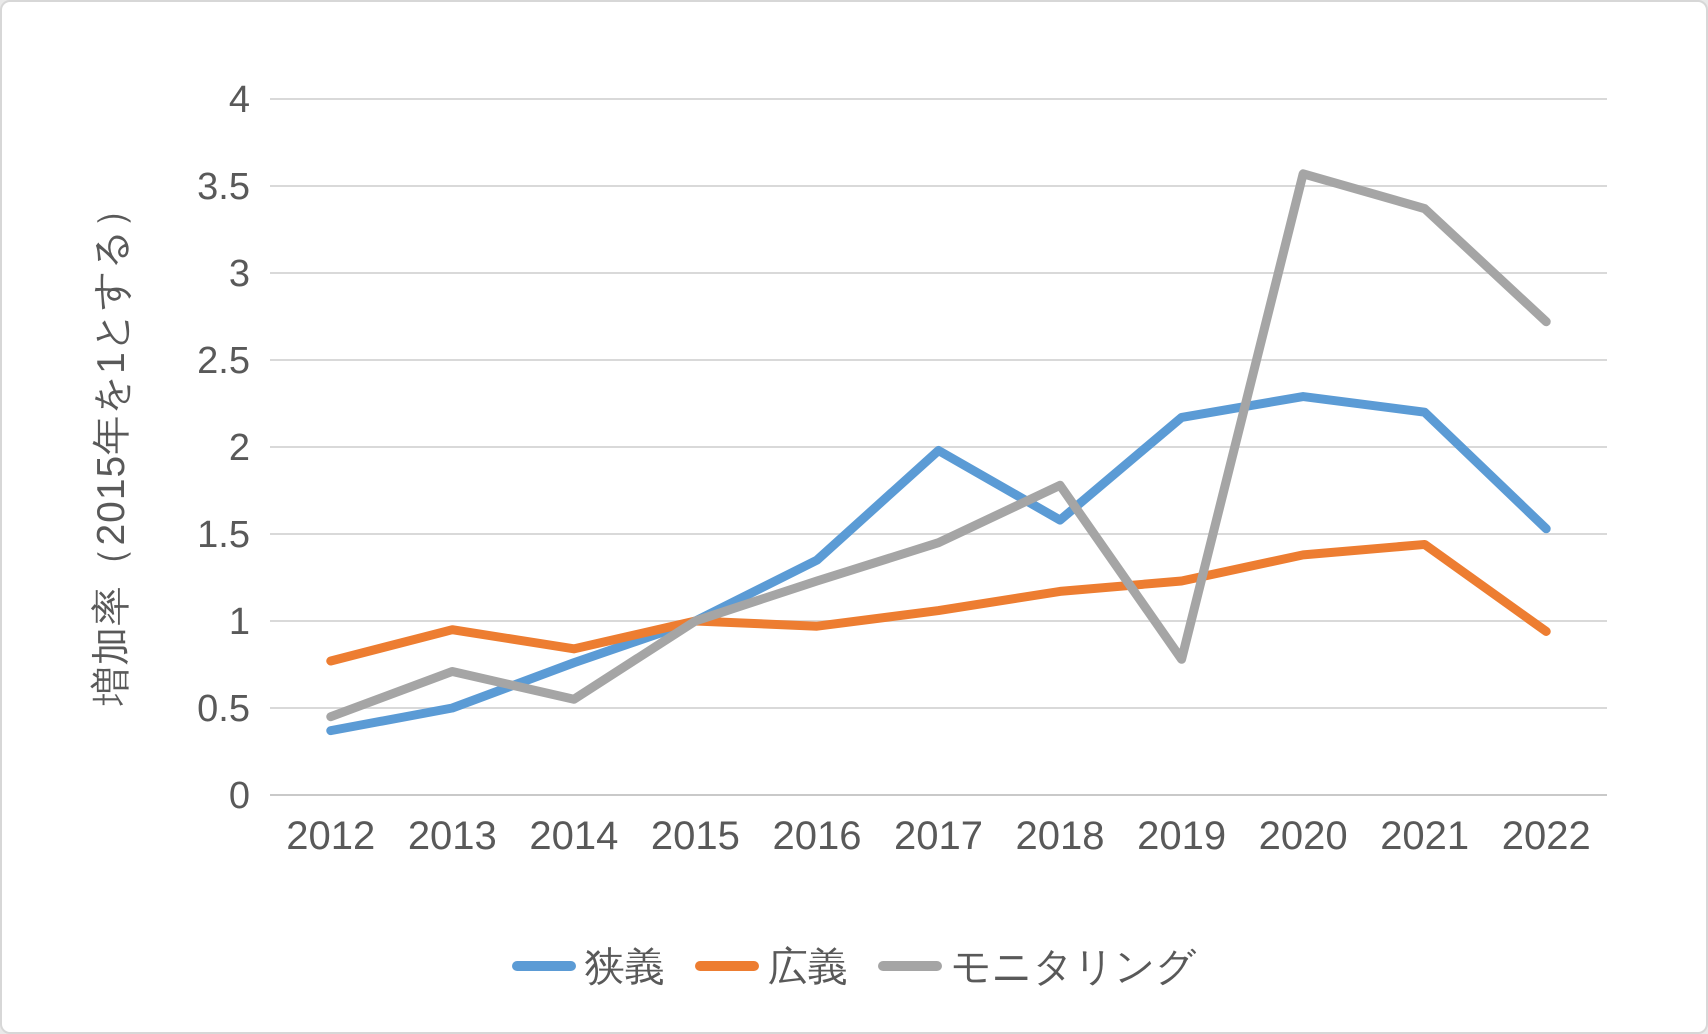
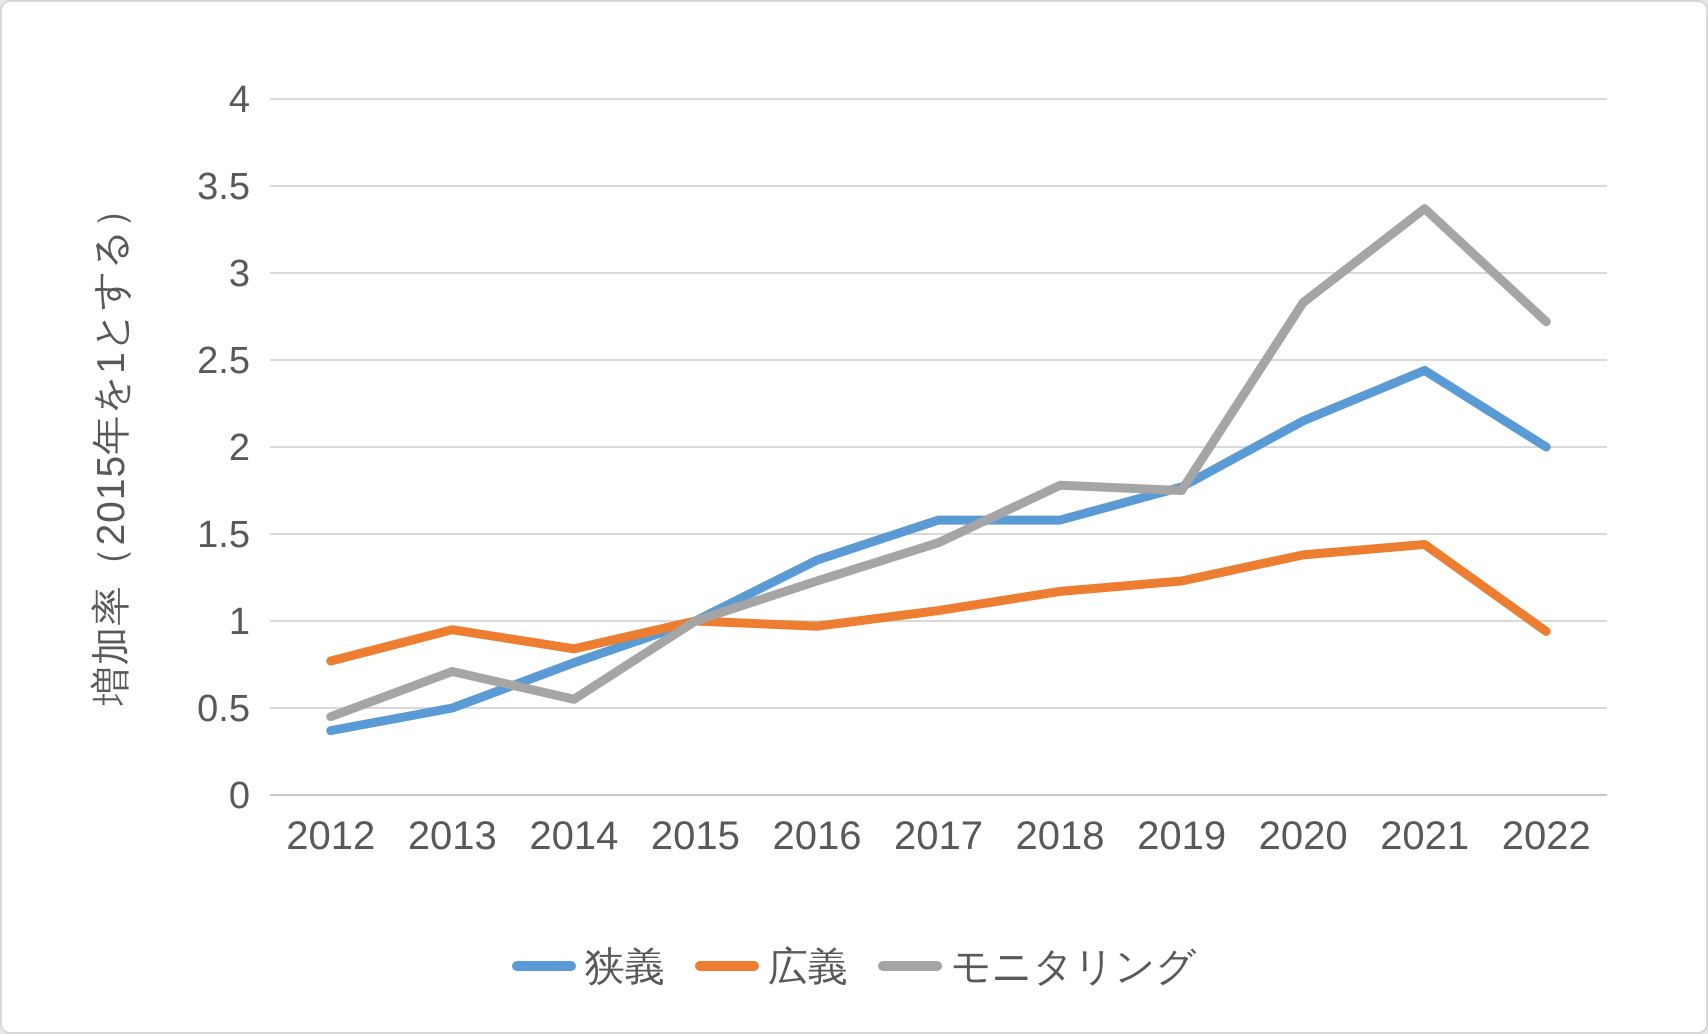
狭義/2017: 1.98 -> 1.58
狭義/2019: 2.17 -> 1.77
モニタリング/2019: 0.78 -> 1.75
狭義/2020: 2.29 -> 2.15
モニタリング/2020: 3.57 -> 2.83
狭義/2021: 2.20 -> 2.44
狭義/2022: 1.53 -> 2.00
